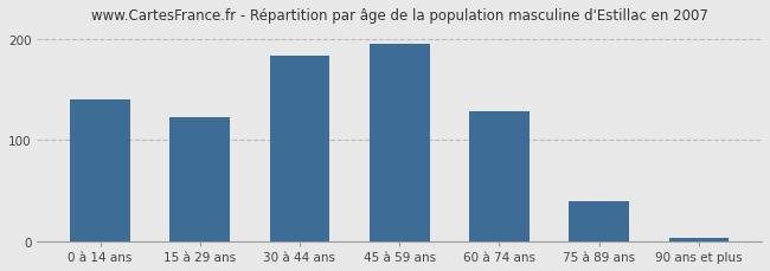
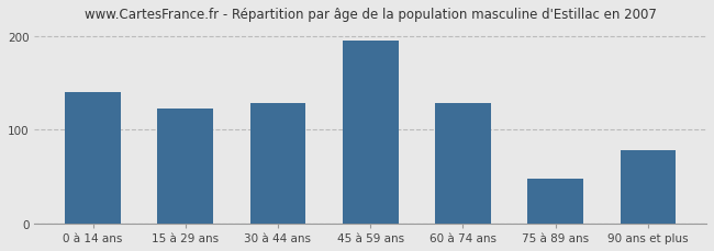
30 à 44 ans: 183 -> 128
75 à 89 ans: 40 -> 48
90 ans et plus: 3 -> 78
